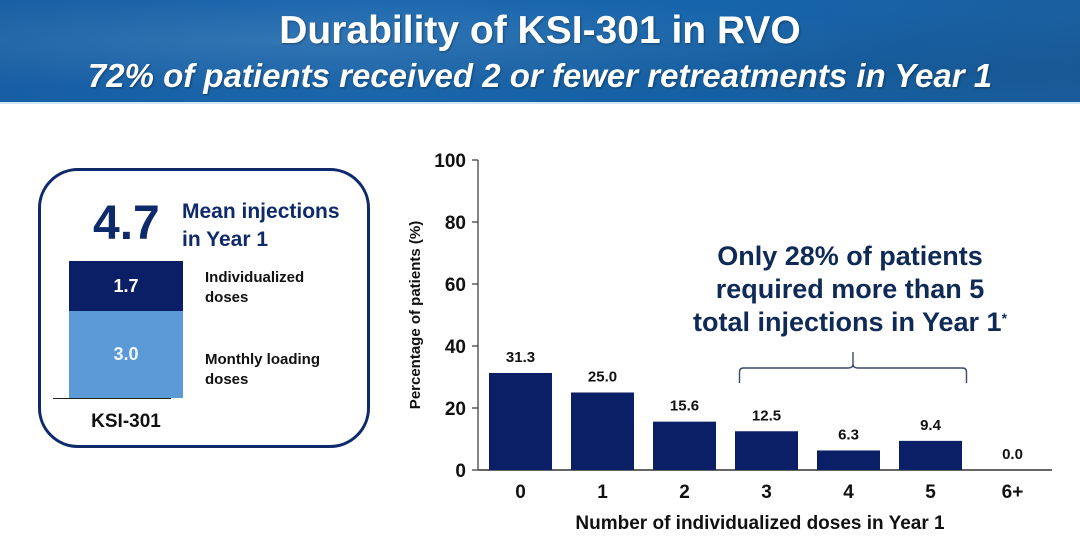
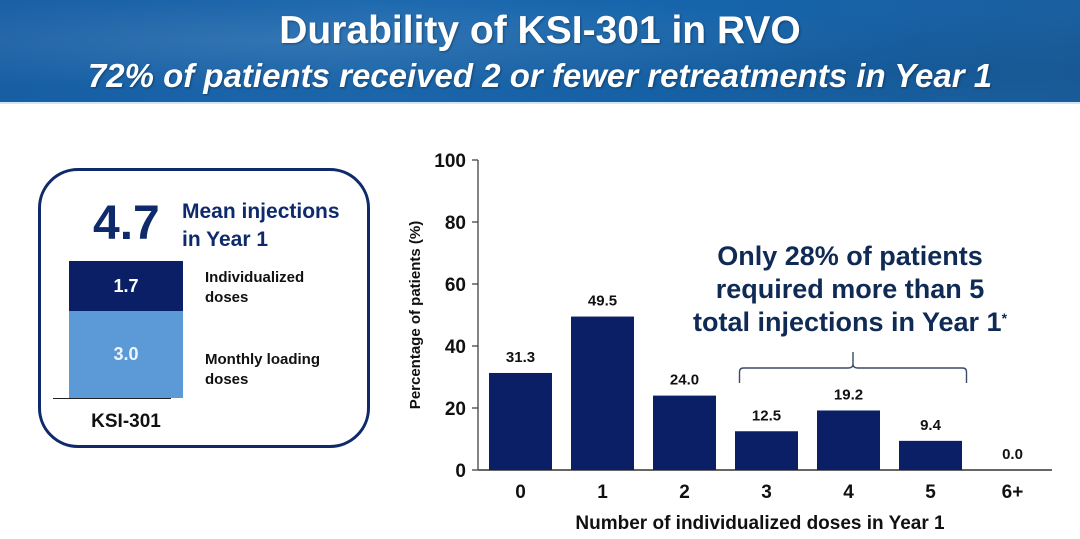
1: 25.0 -> 49.5
2: 15.6 -> 24.0
4: 6.3 -> 19.2
